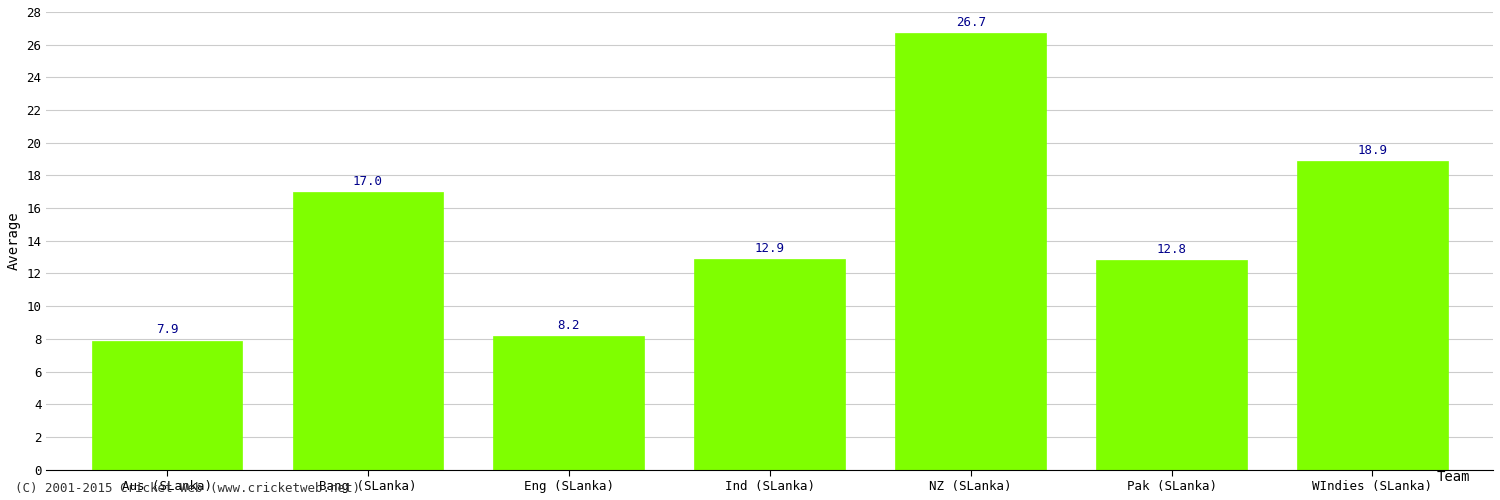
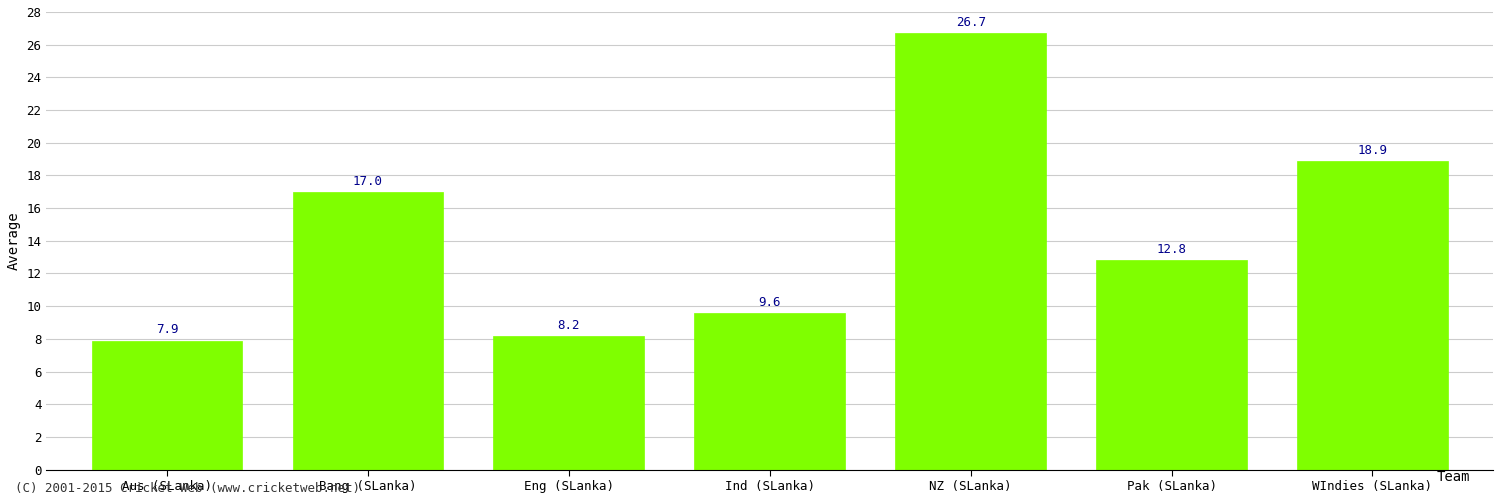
Ind (SLanka): 12.9 -> 9.6
